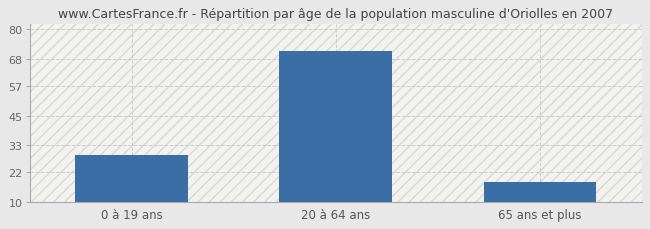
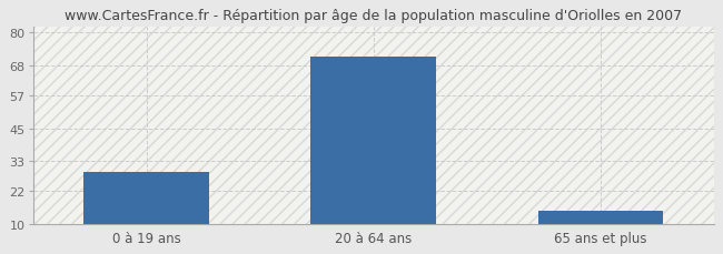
65 ans et plus: 18 -> 15
